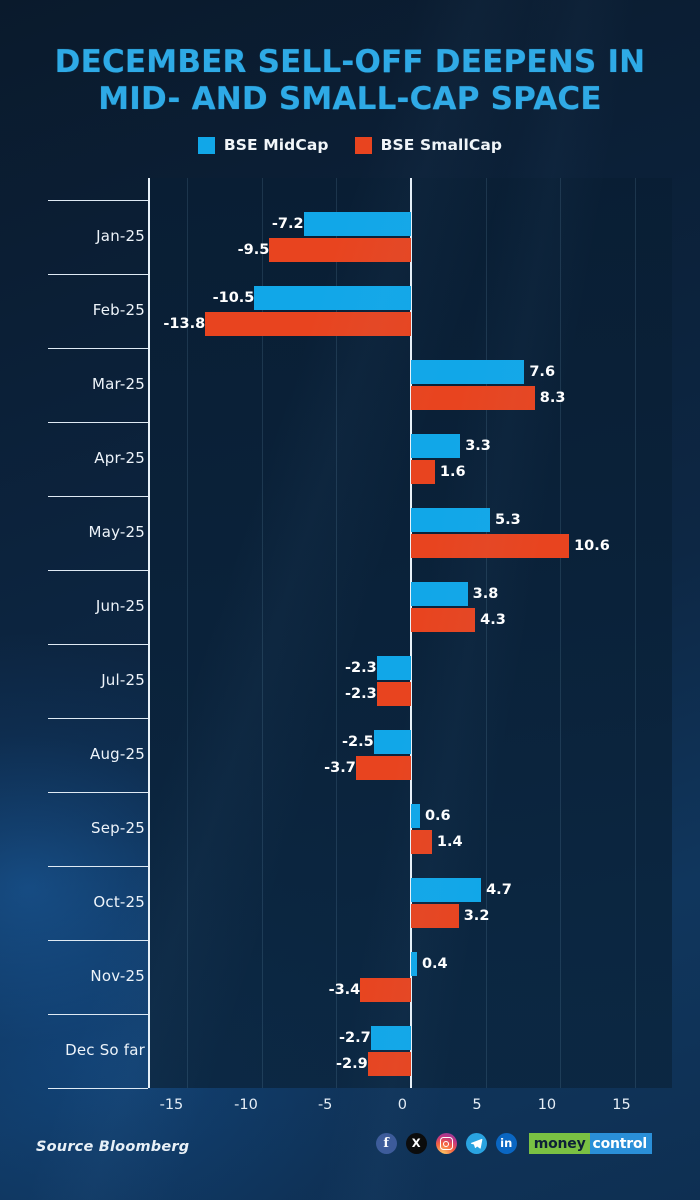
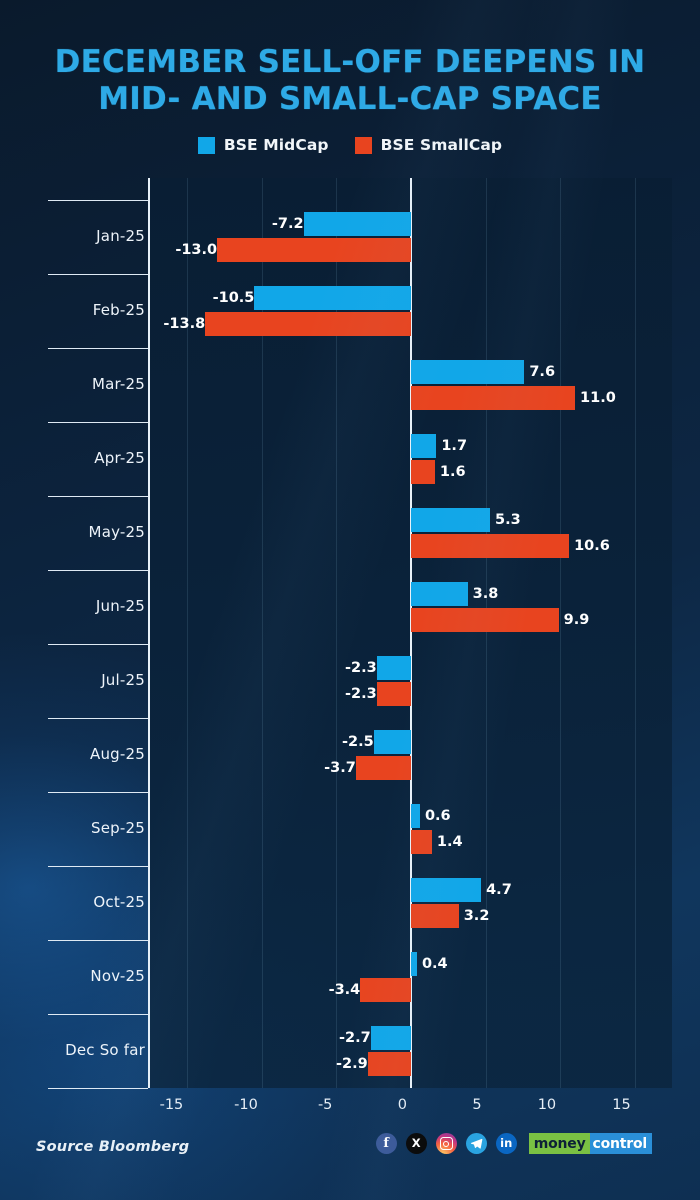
BSE SmallCap/Jan-25: -9.5 -> -13.0
BSE SmallCap/Mar-25: 8.3 -> 11.0
BSE MidCap/Apr-25: 3.3 -> 1.7
BSE SmallCap/Jun-25: 4.3 -> 9.9
